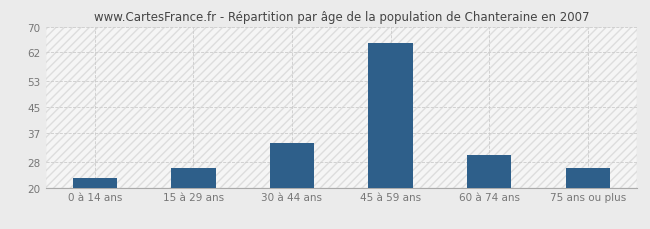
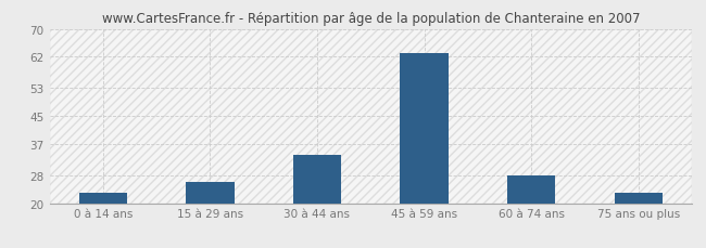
45 à 59 ans: 65 -> 63
60 à 74 ans: 30 -> 28
75 ans ou plus: 26 -> 23
